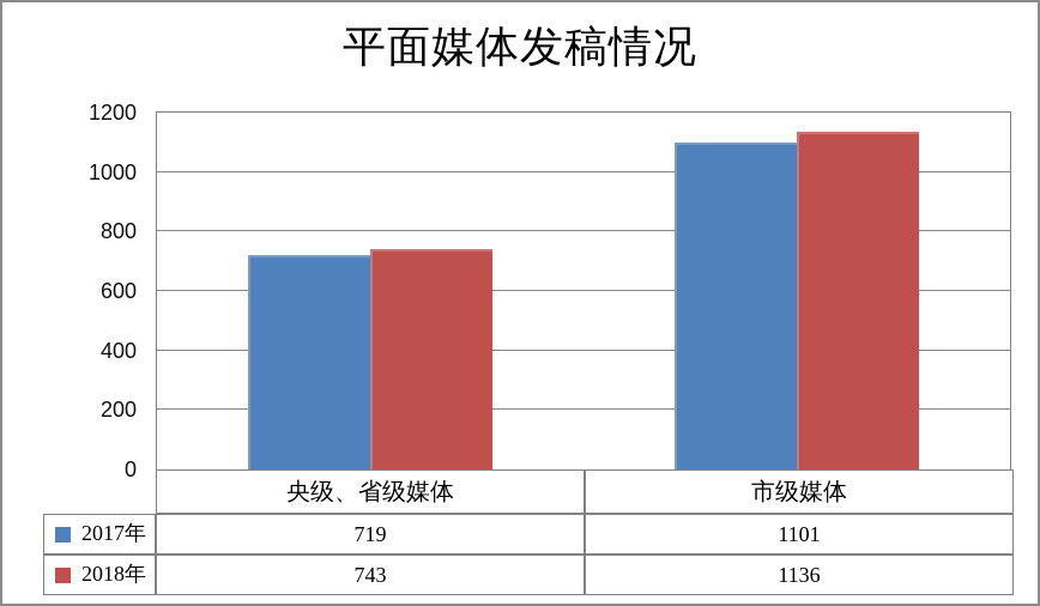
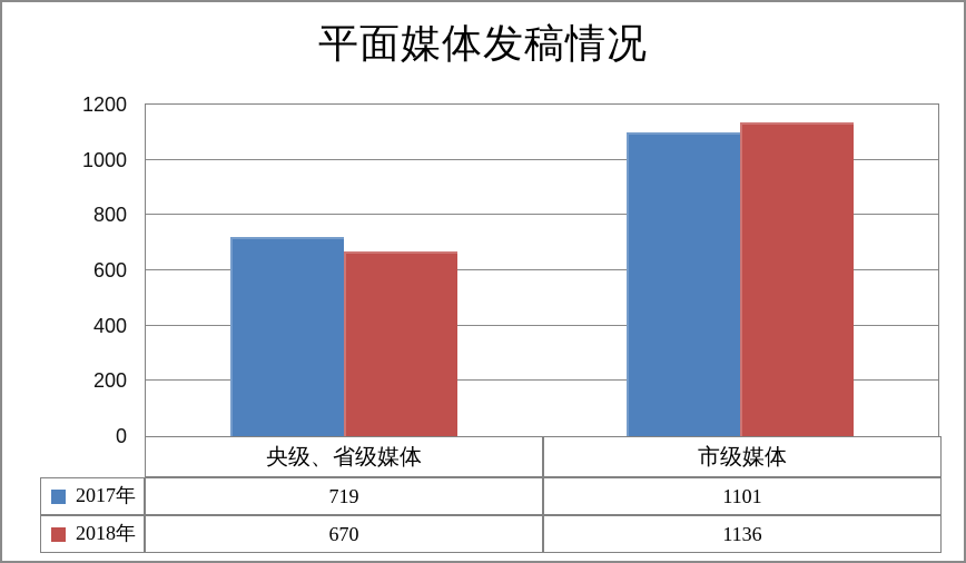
2018年/央级、省级媒体: 743 -> 670
